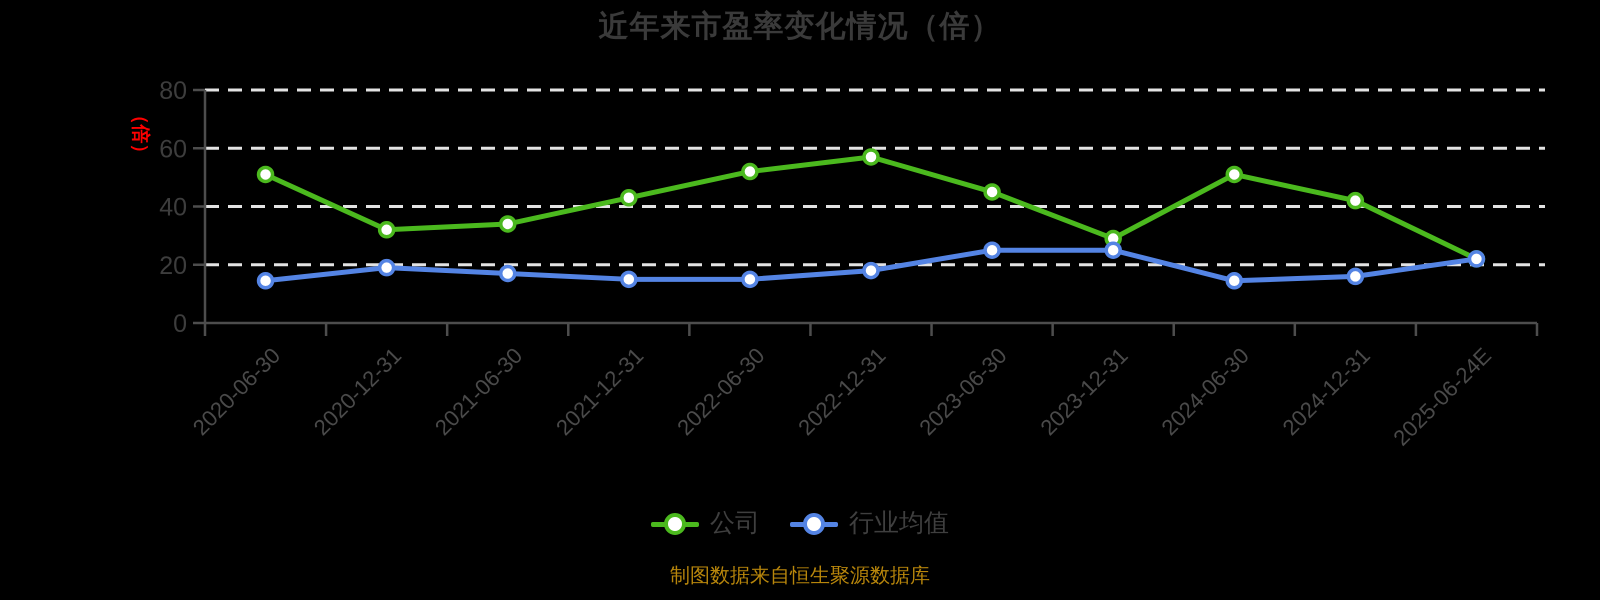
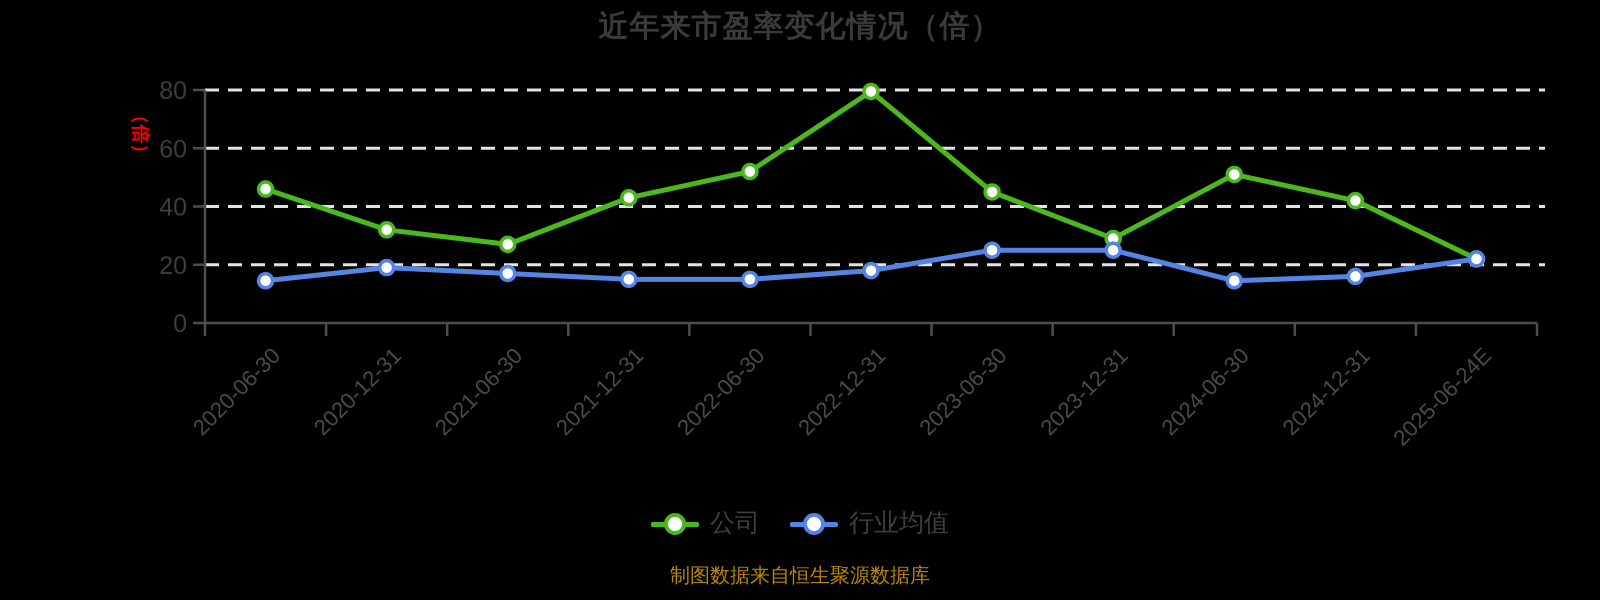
公司/2020-06-30: 51 -> 46
公司/2021-06-30: 34 -> 27
公司/2022-12-31: 57 -> 80
